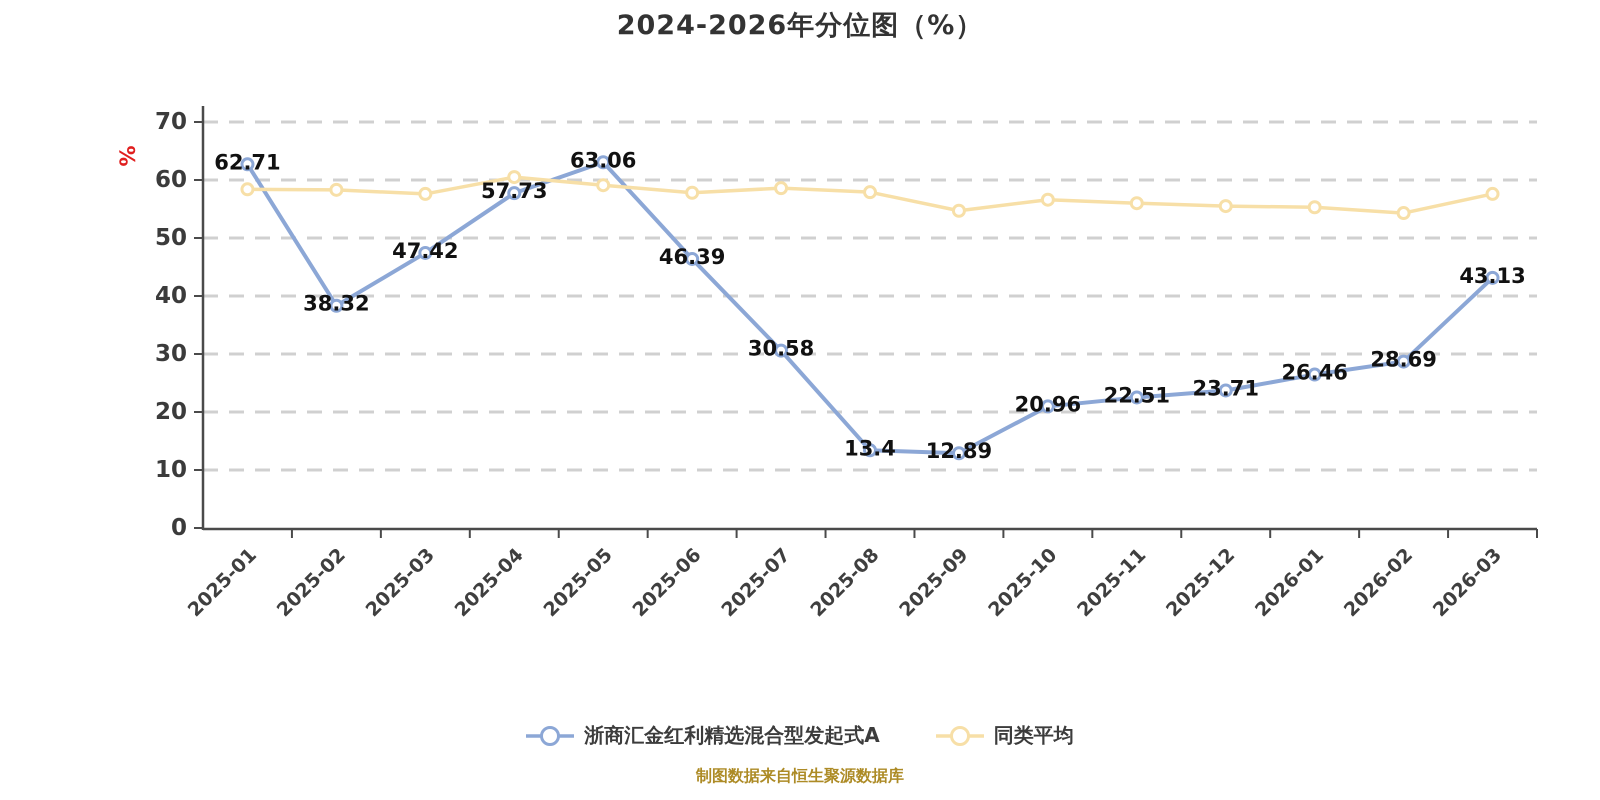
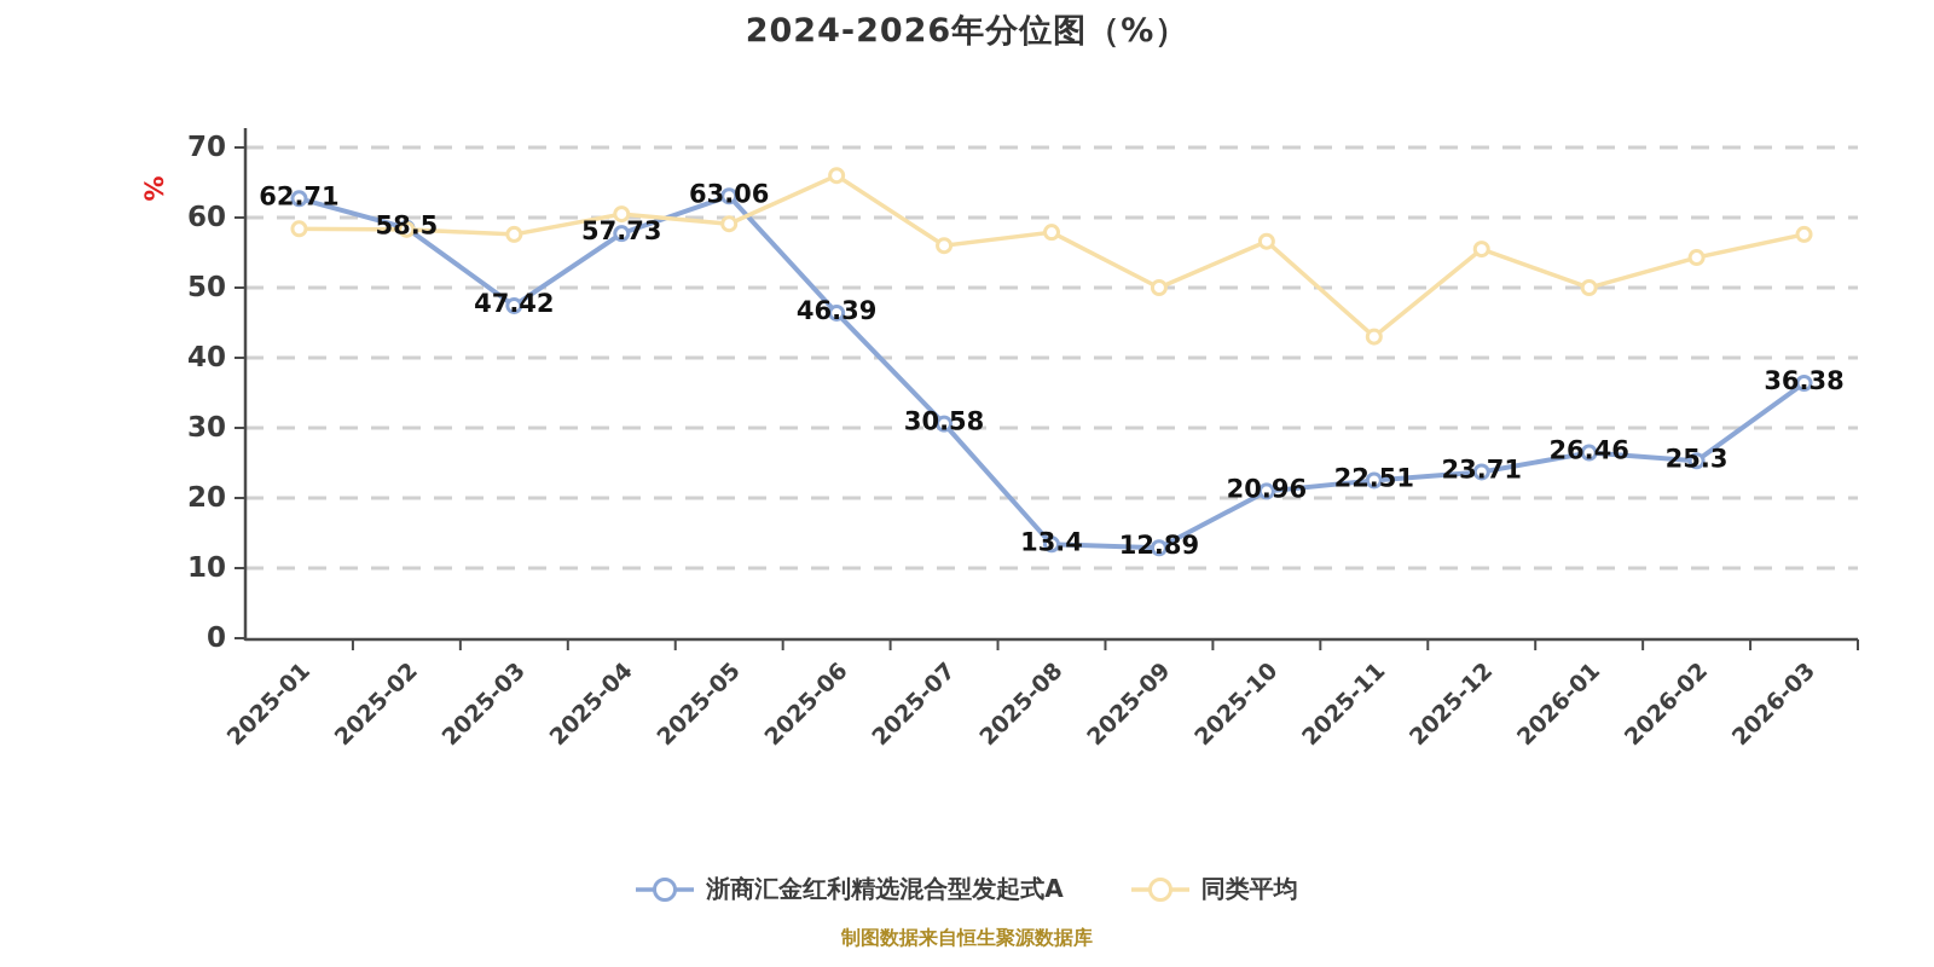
浙商汇金红利精选混合型发起式A/2025-02: 38.32 -> 58.5
同类平均/2025-06: 58 -> 66
同类平均/2025-07: 59 -> 56
同类平均/2025-09: 55 -> 50
同类平均/2025-11: 56 -> 43
同类平均/2026-01: 55 -> 50
浙商汇金红利精选混合型发起式A/2026-02: 28.69 -> 25.3
浙商汇金红利精选混合型发起式A/2026-03: 43.13 -> 36.38
